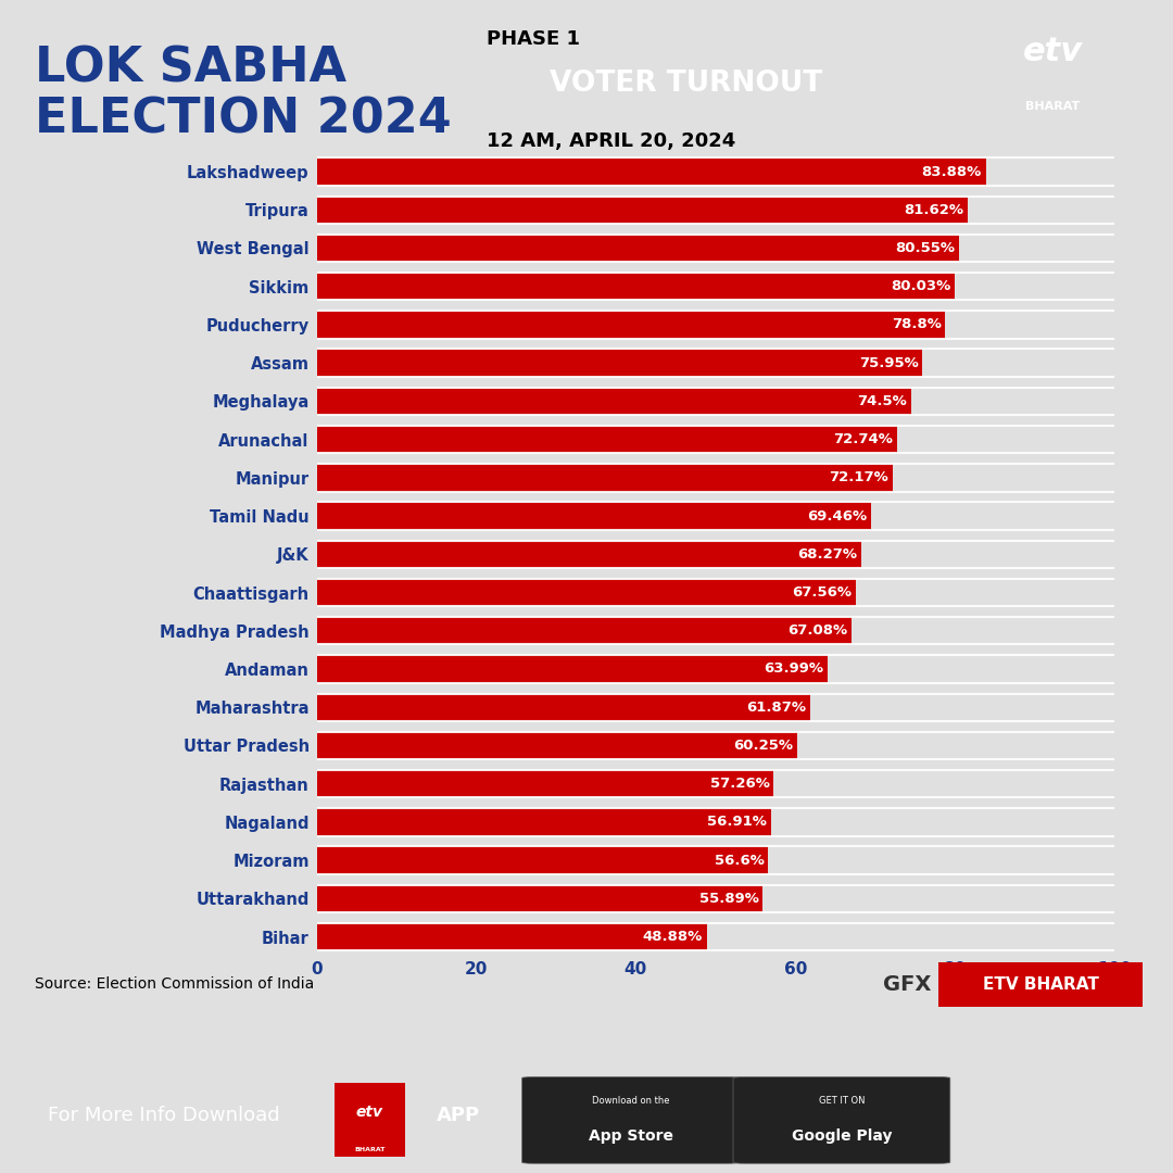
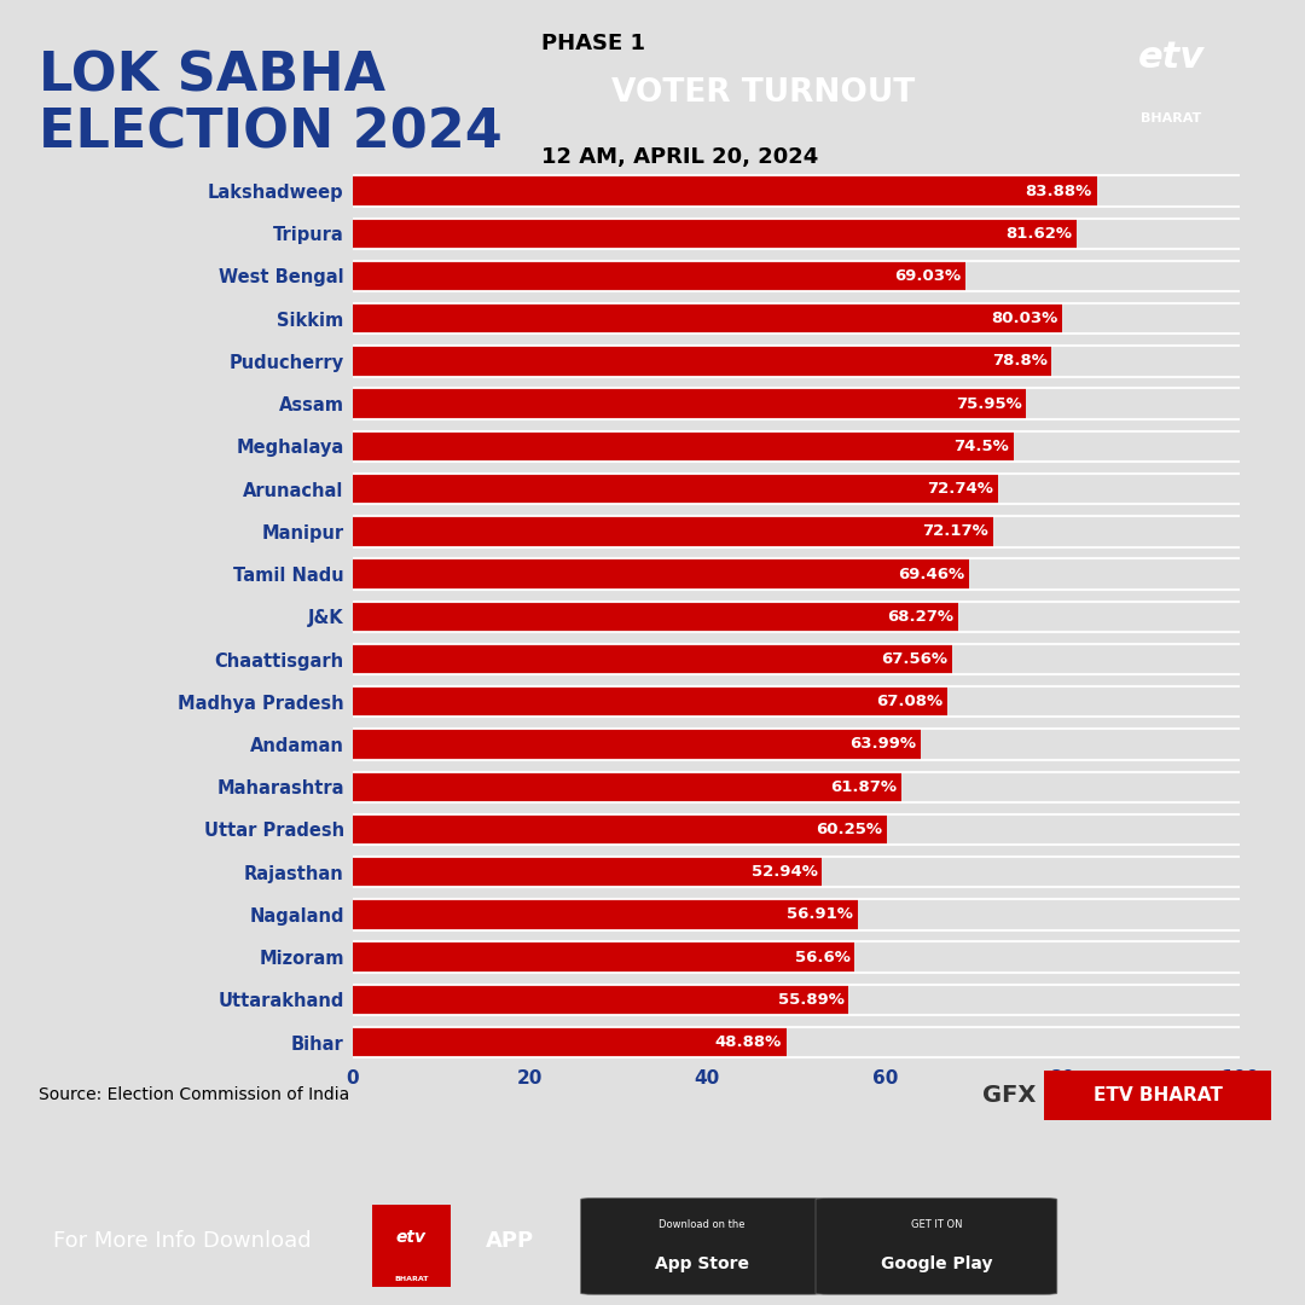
West Bengal: 80.55% -> 69.03%
Rajasthan: 57.26% -> 52.94%
